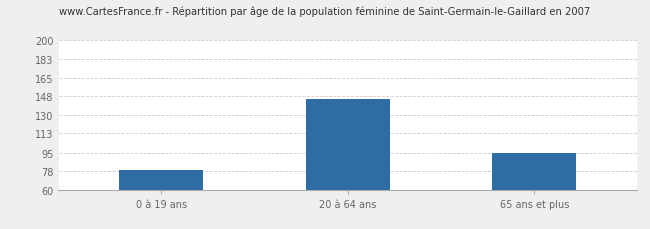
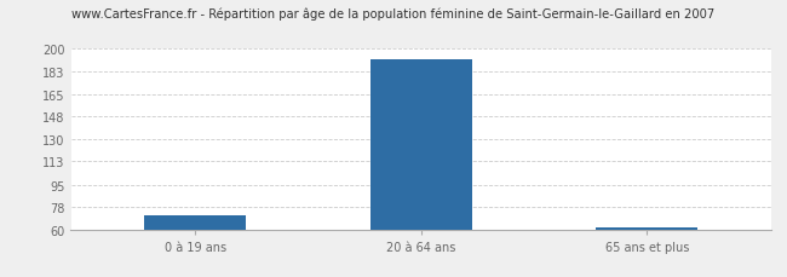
0 à 19 ans: 79 -> 71
20 à 64 ans: 145 -> 192
65 ans et plus: 95 -> 62
